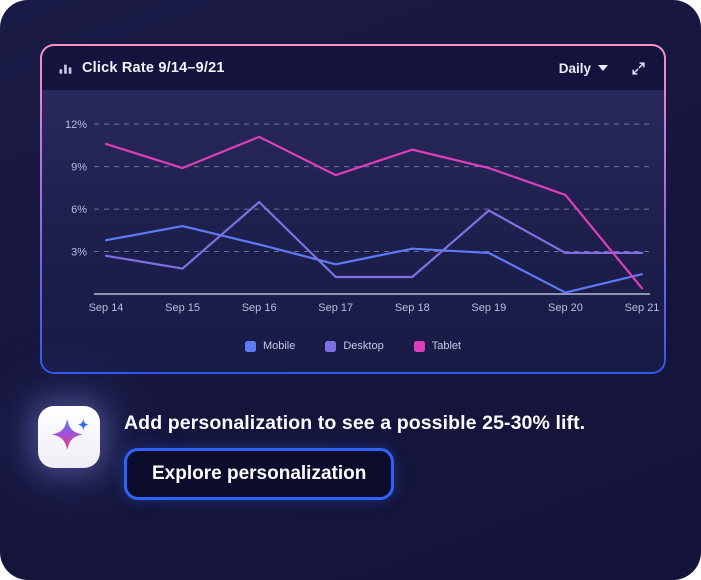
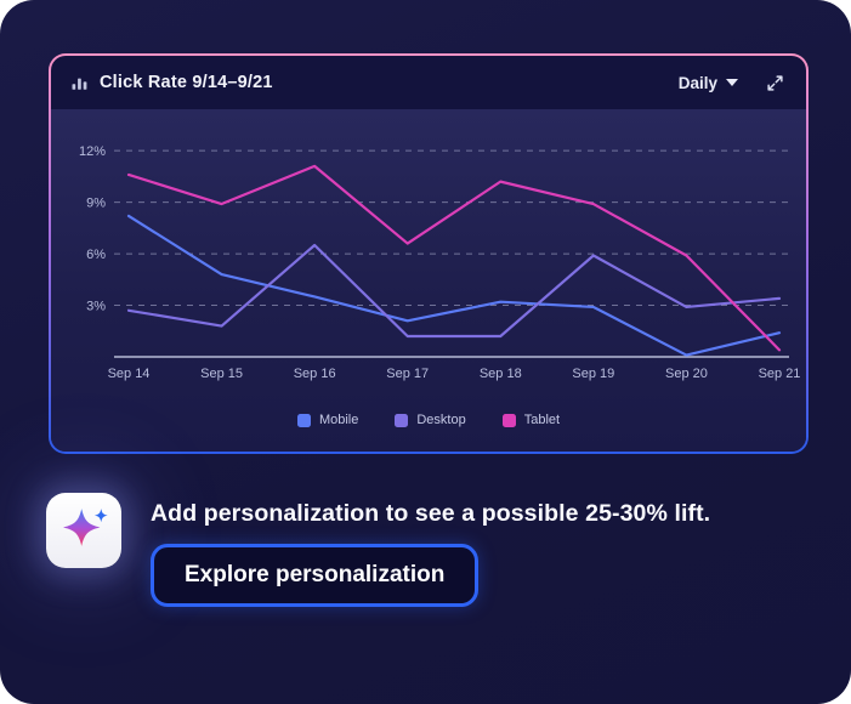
Mobile/Sep 14: 3.8% -> 8.2%
Tablet/Sep 17: 8.4% -> 6.6%
Tablet/Sep 20: 7.0% -> 5.9%
Desktop/Sep 21: 2.9% -> 3.4%
